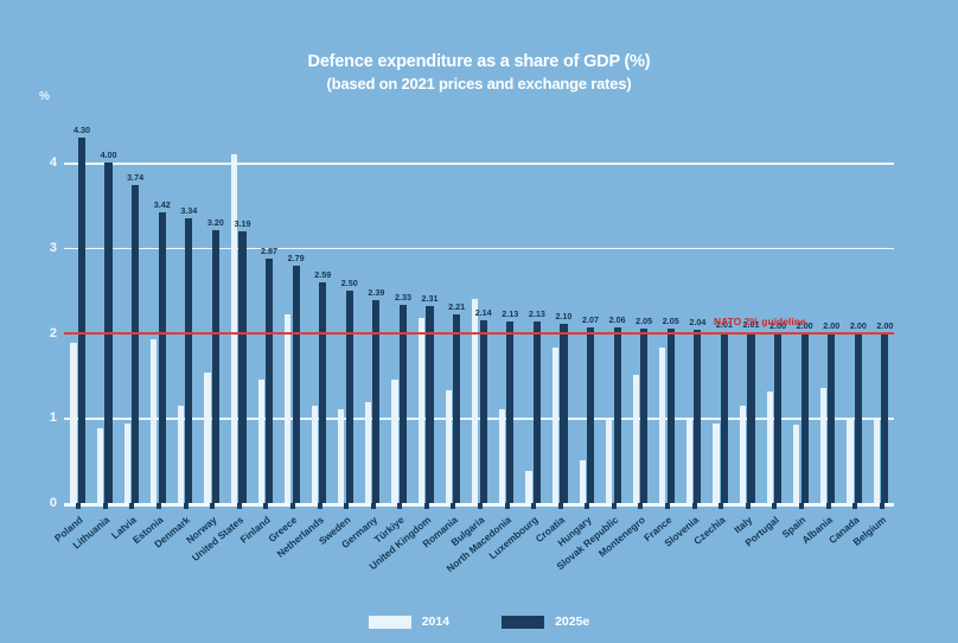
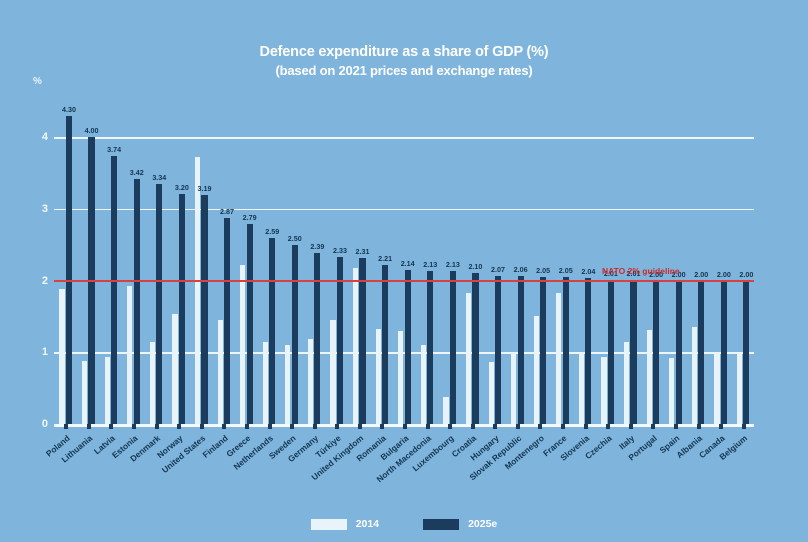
2014/United States: 4.1 -> 3.7
2014/Bulgaria: 2.4 -> 1.3
2014/Hungary: 0.5 -> 0.9
